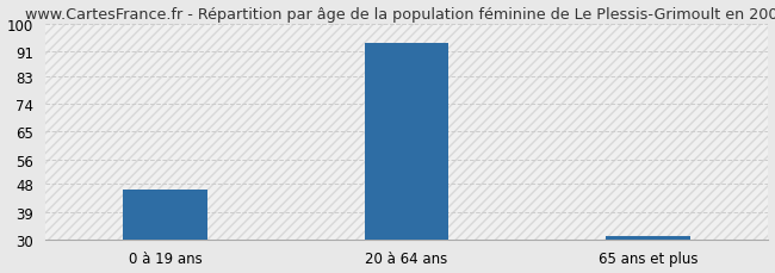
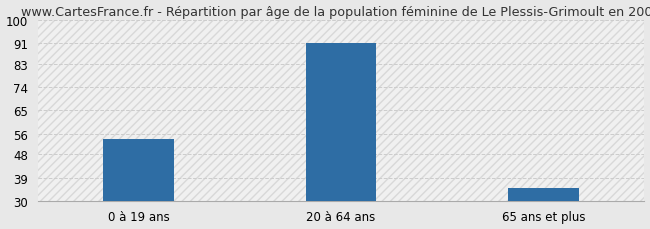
0 à 19 ans: 46 -> 54
20 à 64 ans: 94 -> 91
65 ans et plus: 31 -> 35
